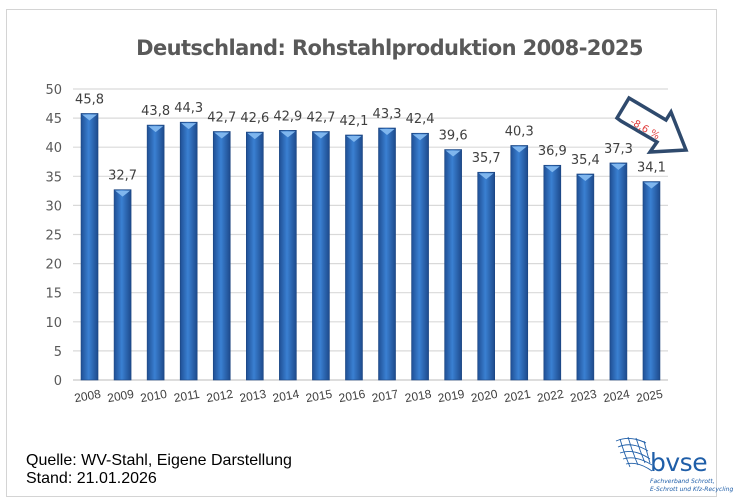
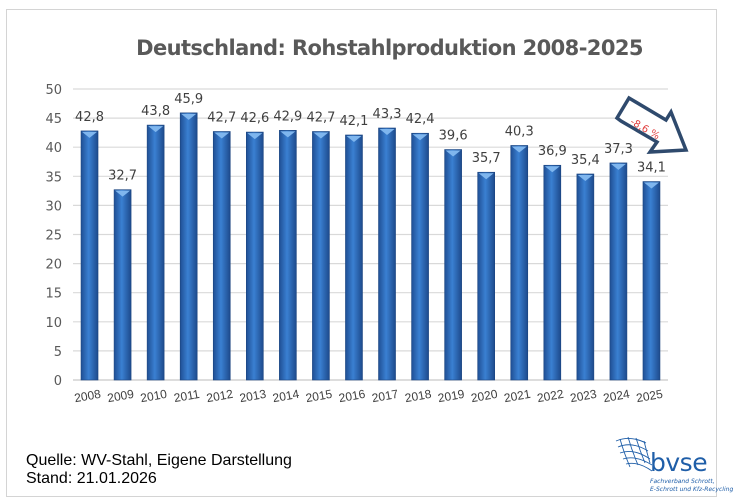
2008: 45,8 -> 42,8
2011: 44,3 -> 45,9
